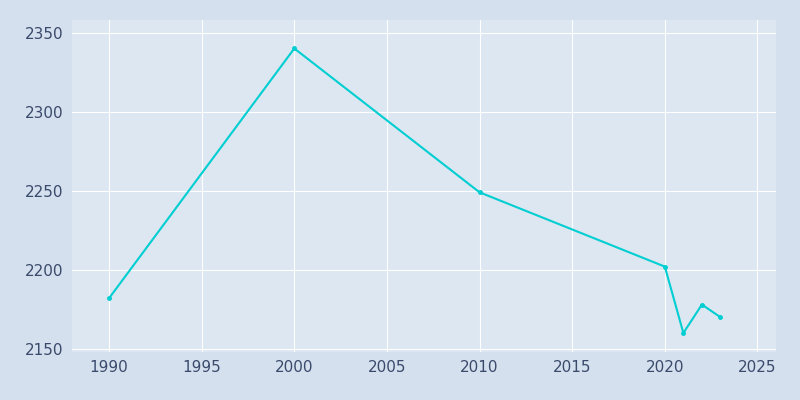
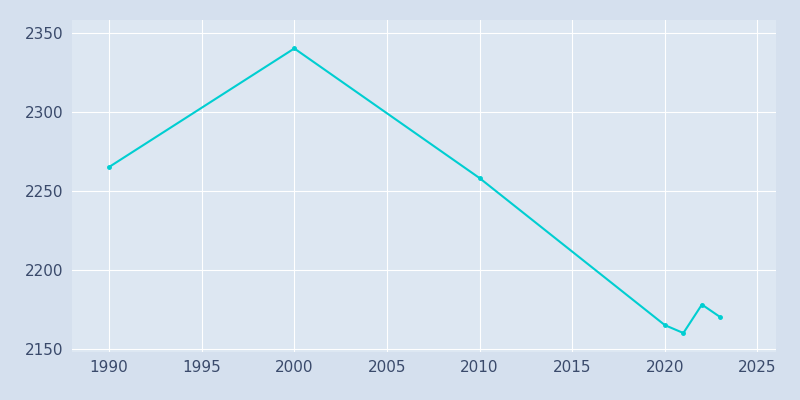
1990: 2182 -> 2265
2010: 2249 -> 2258
2020: 2202 -> 2165
